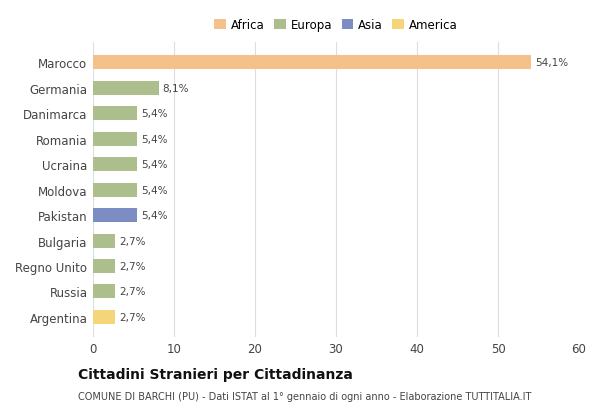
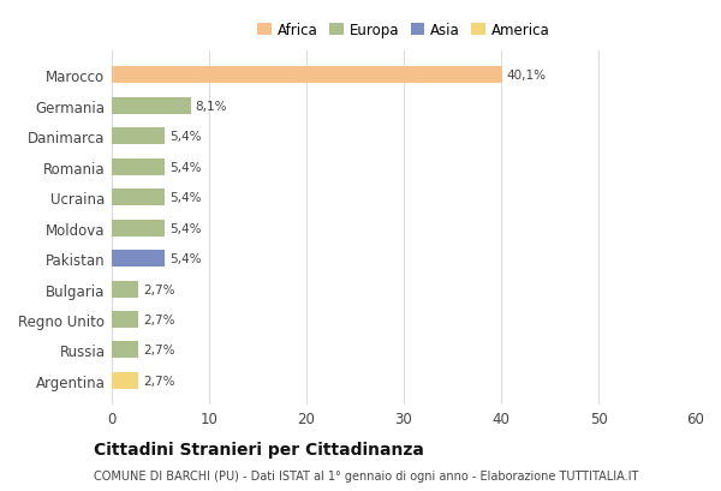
Marocco: 54,1% -> 40,1%
